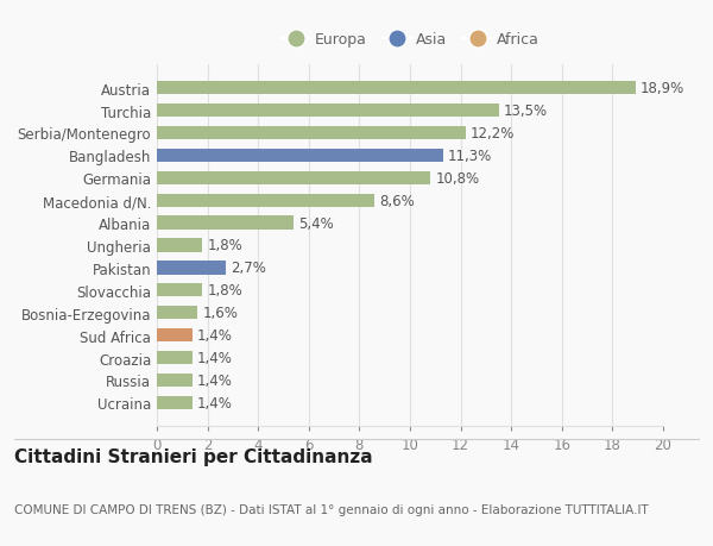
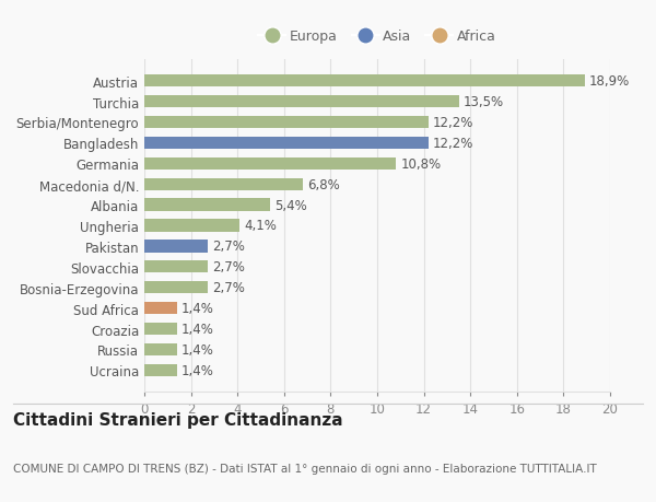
Bangladesh: 11,3% -> 12,2%
Macedonia d/N.: 8,6% -> 6,8%
Ungheria: 1,8% -> 4,1%
Slovacchia: 1,8% -> 2,7%
Bosnia-Erzegovina: 1,6% -> 2,7%
